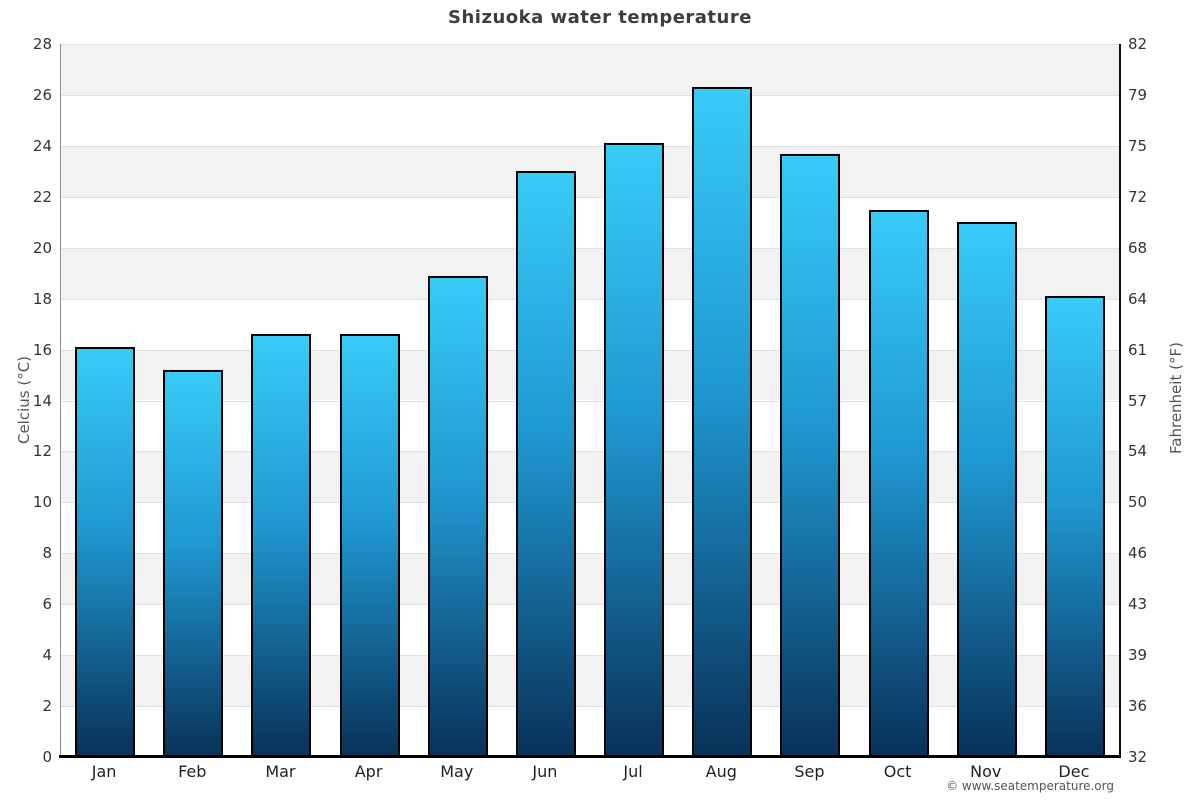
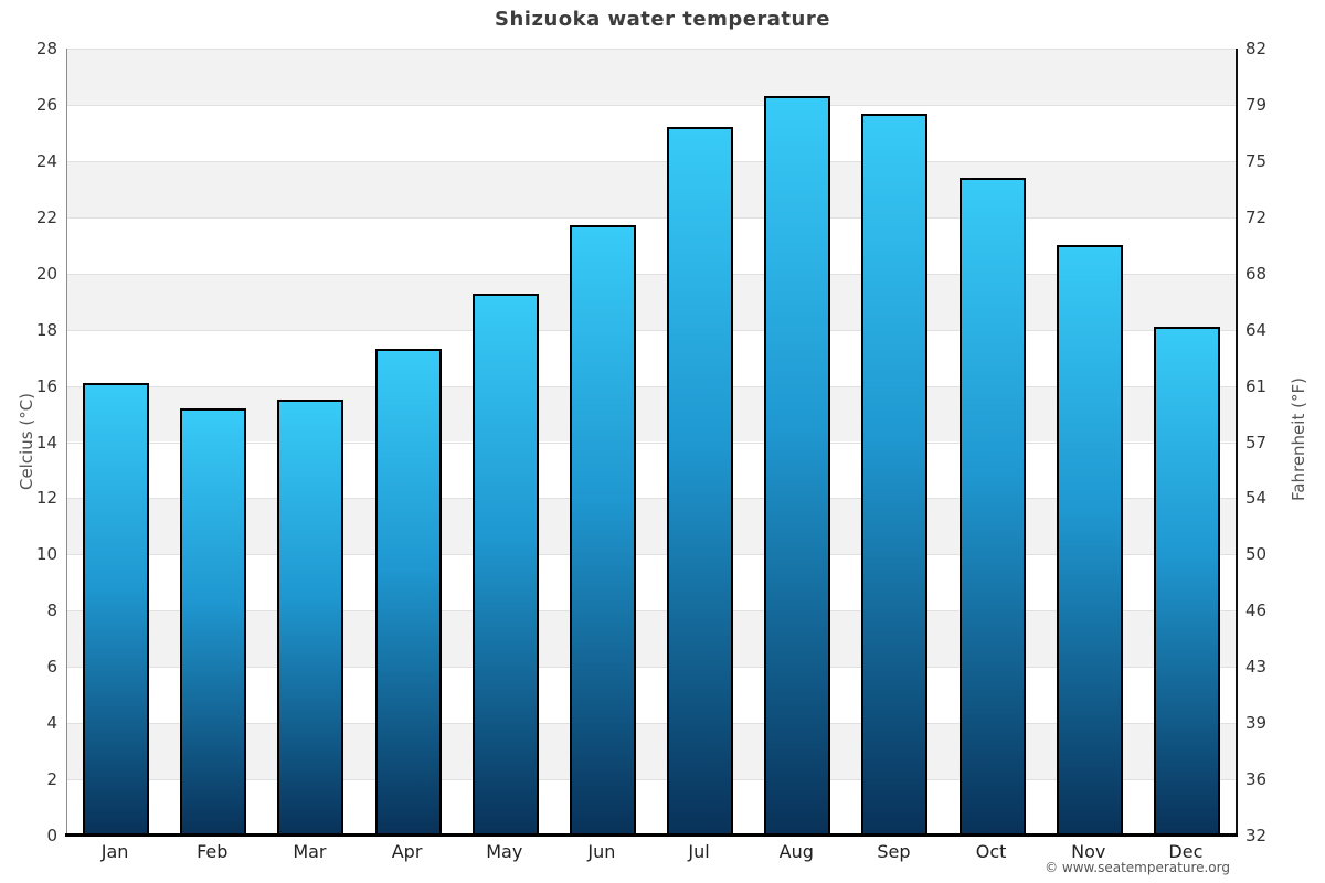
Mar: 16.6 -> 15.5
Apr: 16.6 -> 17.3
May: 18.9 -> 19.3
Jun: 23.0 -> 21.7
Jul: 24.1 -> 25.2
Sep: 23.7 -> 25.7
Oct: 21.5 -> 23.4
